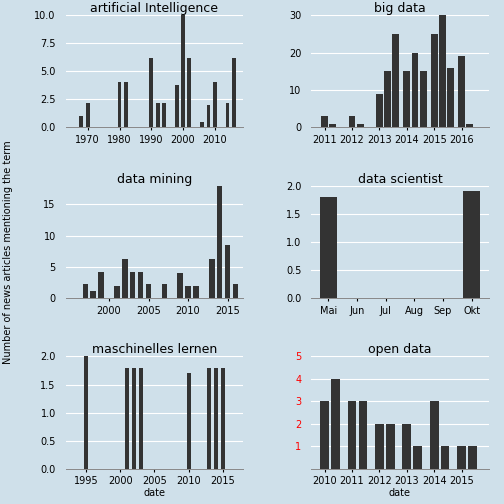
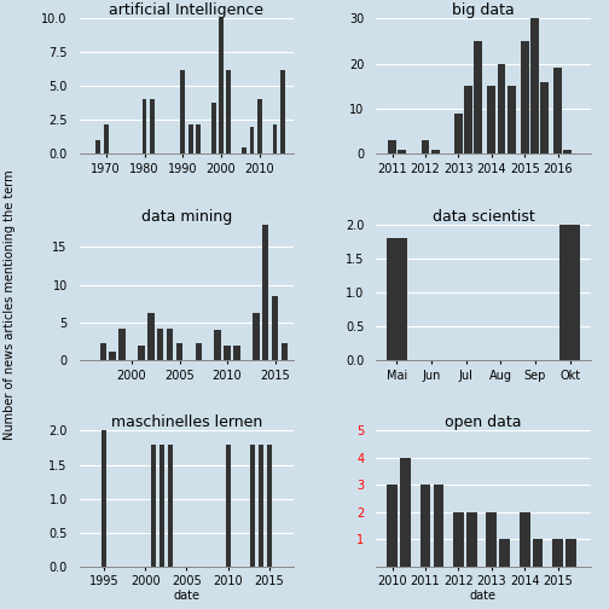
data scientist/Okt: 1.9 -> 2.0
maschinelles lernen/2010: 1.7 -> 1.8
open data/2014: 3 -> 2
